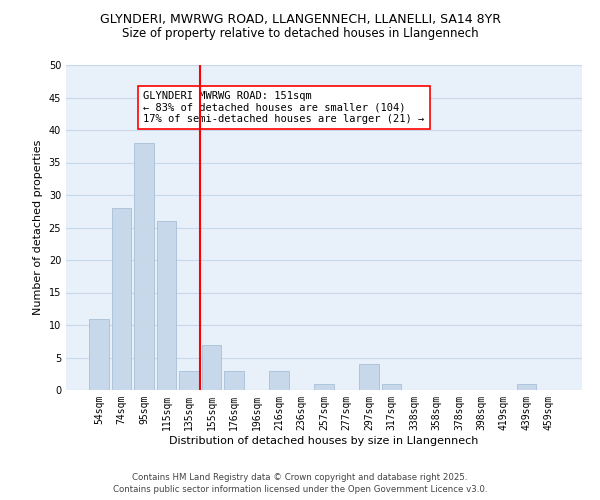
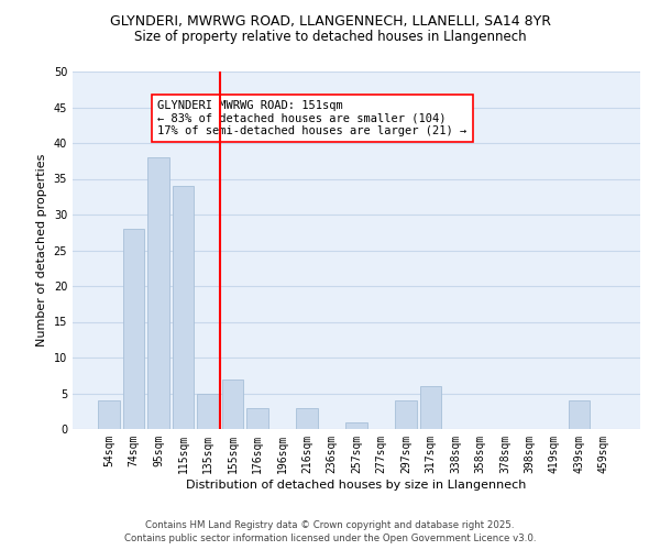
54sqm: 11 -> 4
115sqm: 26 -> 34
135sqm: 3 -> 5
317sqm: 1 -> 6
439sqm: 1 -> 4
